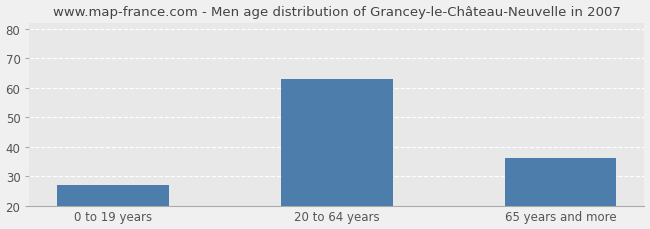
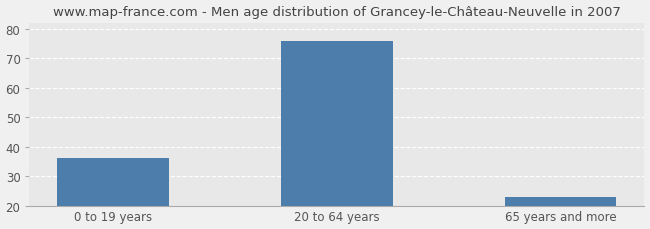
0 to 19 years: 27 -> 36
20 to 64 years: 63 -> 76
65 years and more: 36 -> 23
